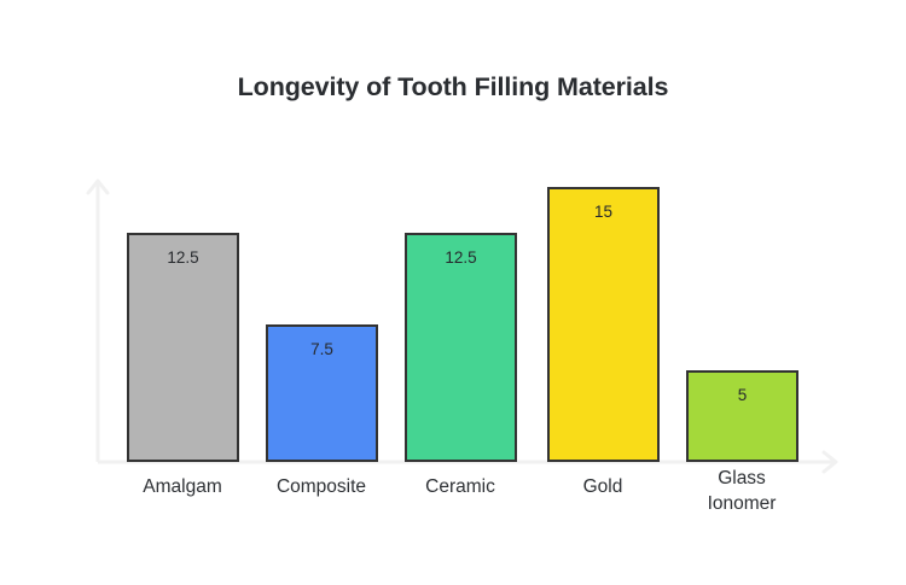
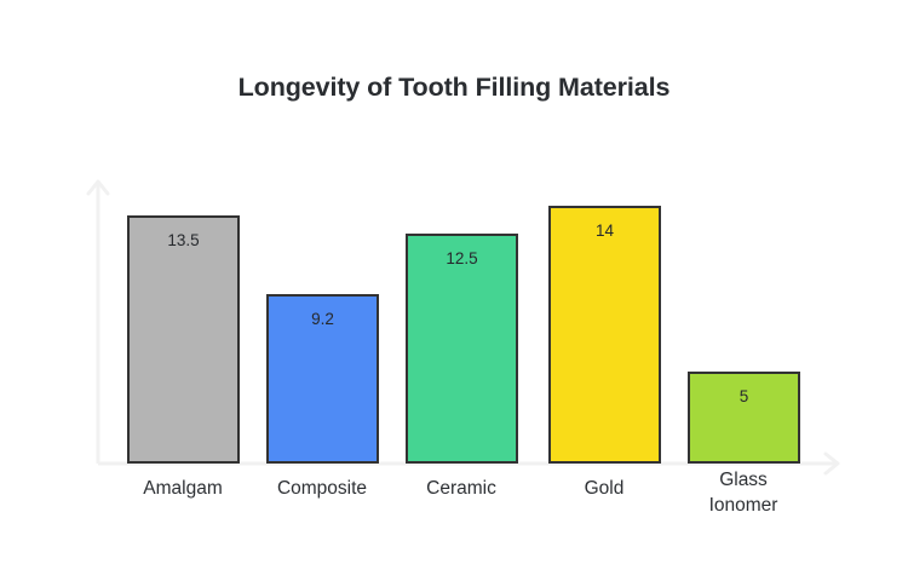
Amalgam: 12.5 -> 13.5
Composite: 7.5 -> 9.2
Gold: 15 -> 14
